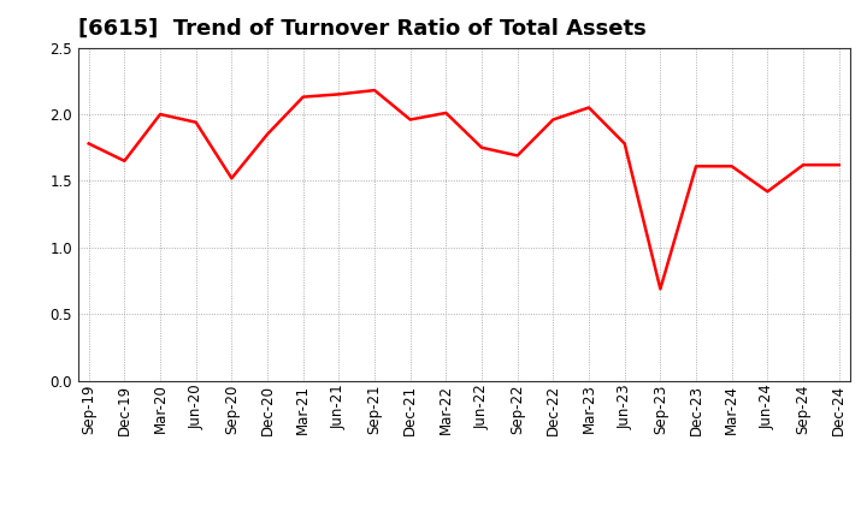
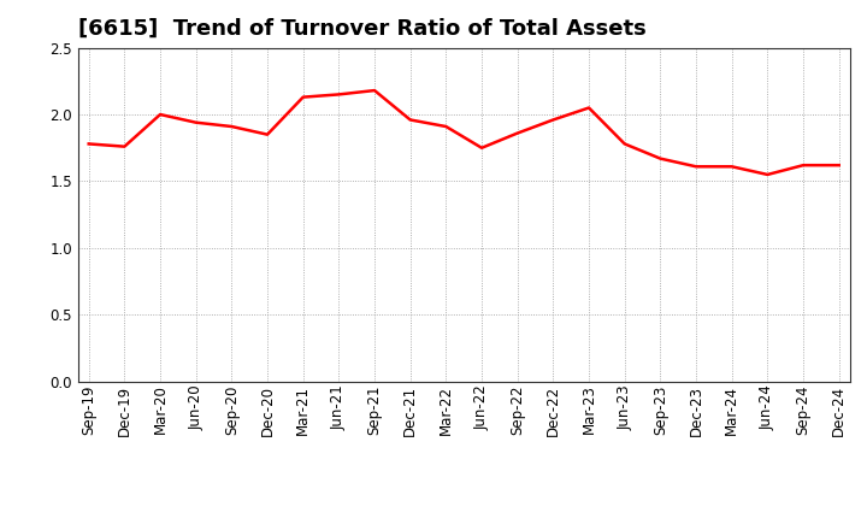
Dec-19: 1.65 -> 1.76
Sep-20: 1.52 -> 1.91
Mar-22: 2.01 -> 1.91
Sep-22: 1.69 -> 1.86
Sep-23: 0.69 -> 1.67
Jun-24: 1.42 -> 1.55
